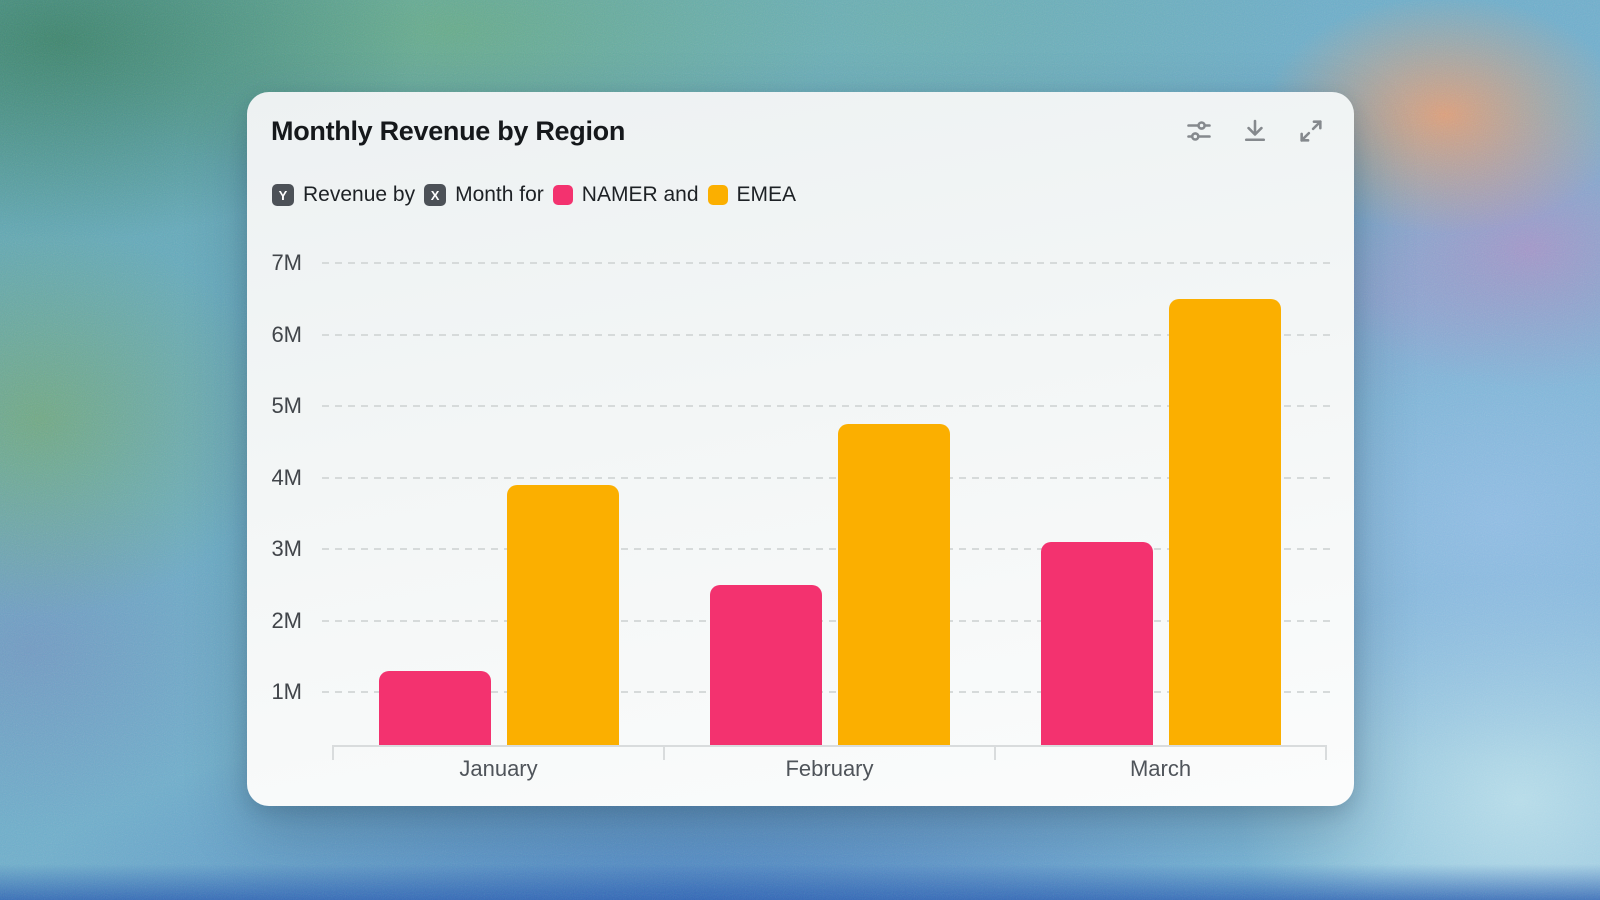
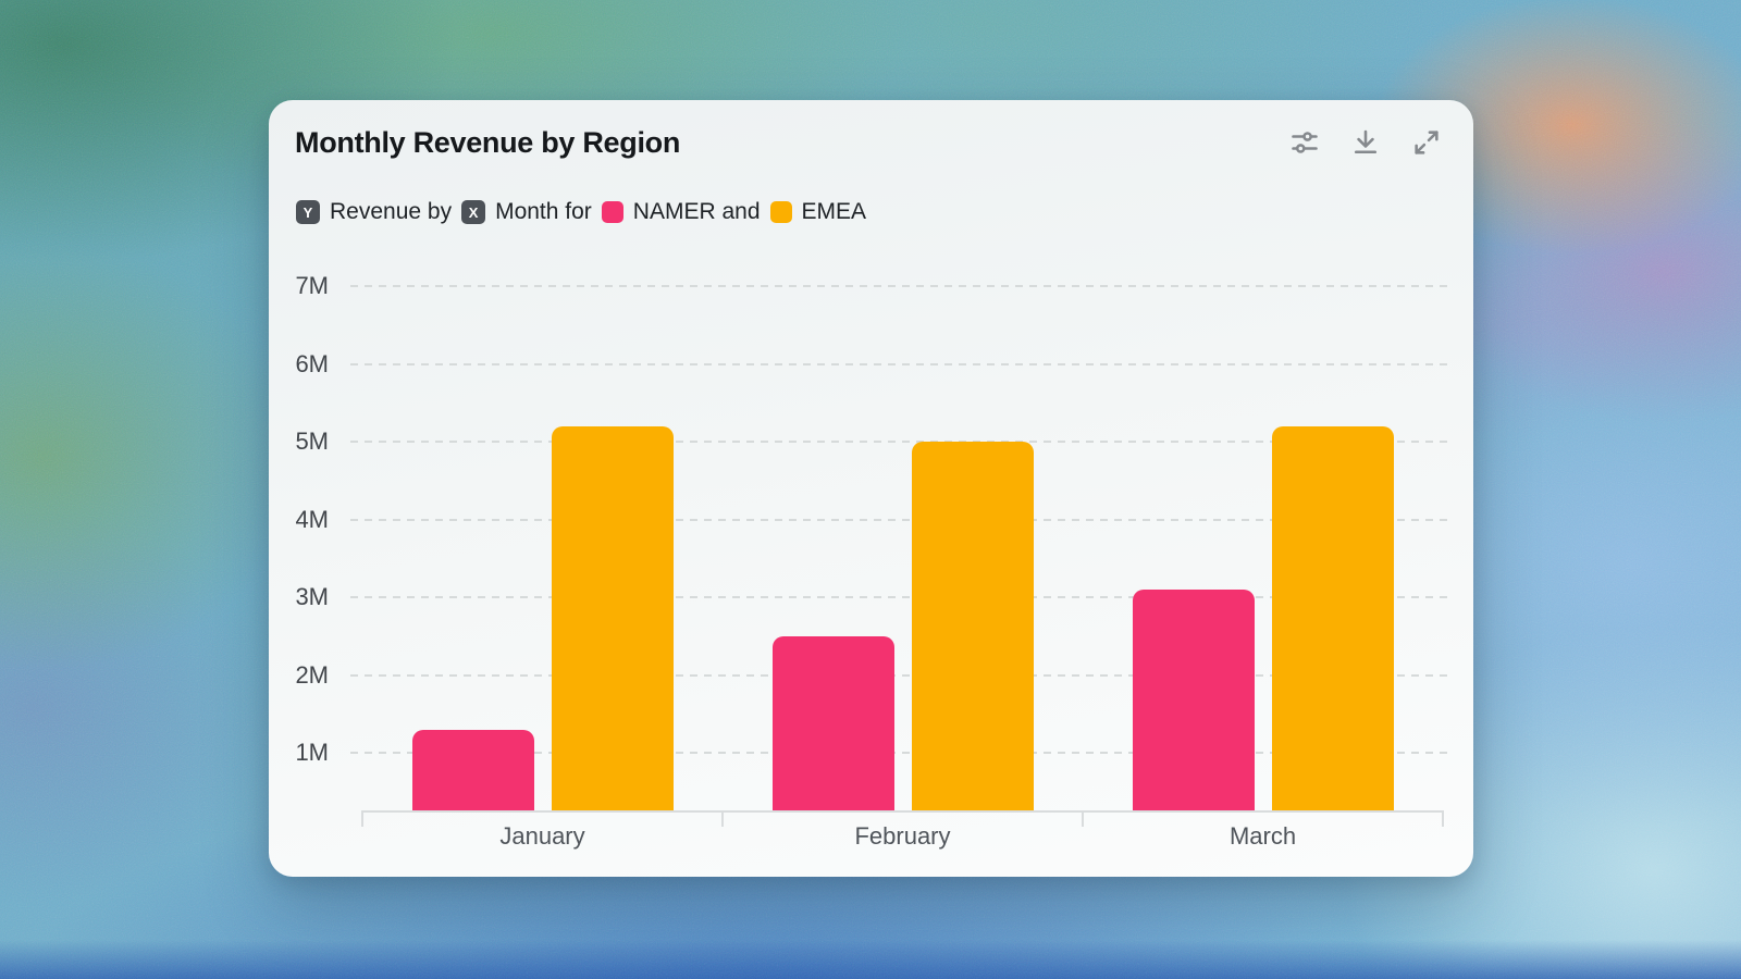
EMEA/January: 3.9M -> 5.2M
EMEA/February: 4.8M -> 5.0M
EMEA/March: 6.5M -> 5.2M
